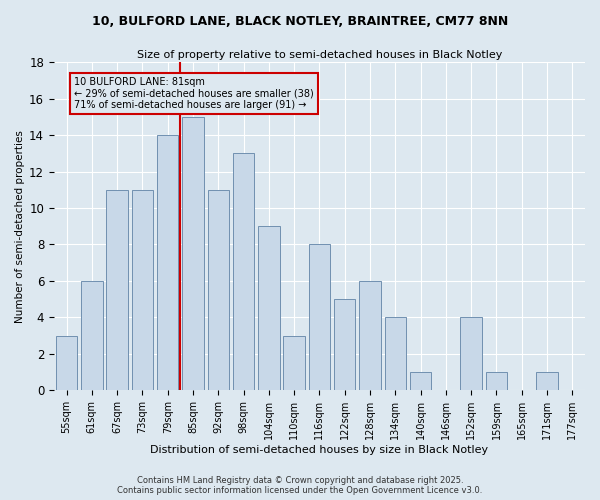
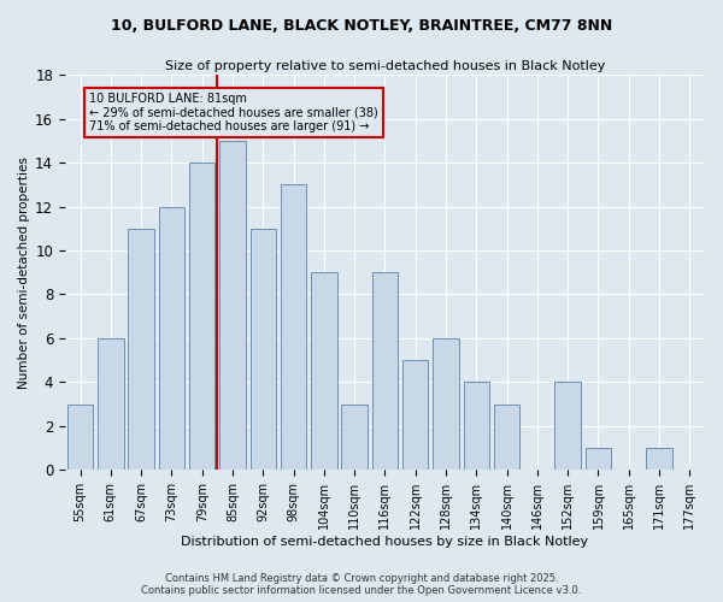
73sqm: 11 -> 12
116sqm: 8 -> 9
140sqm: 1 -> 3
